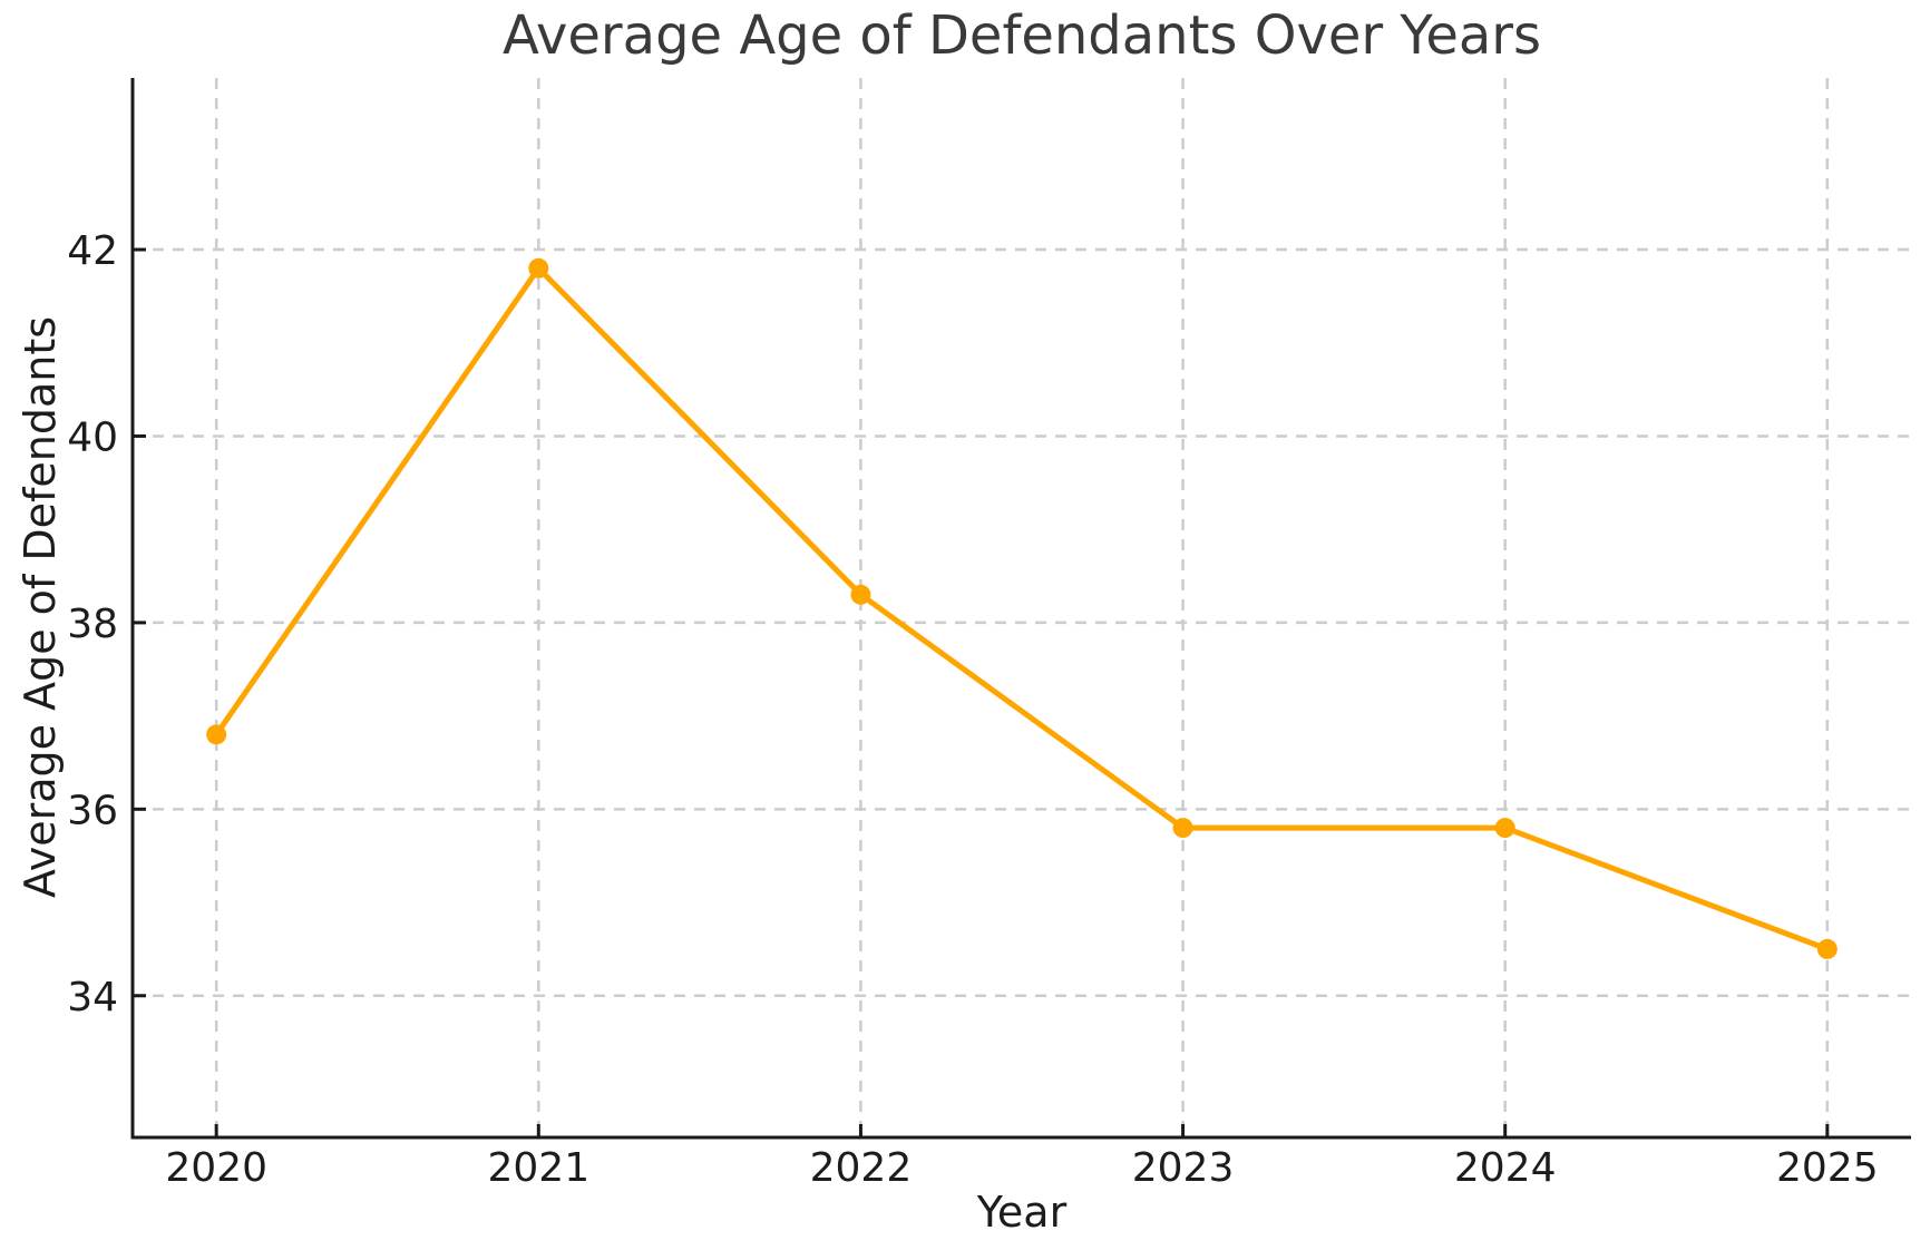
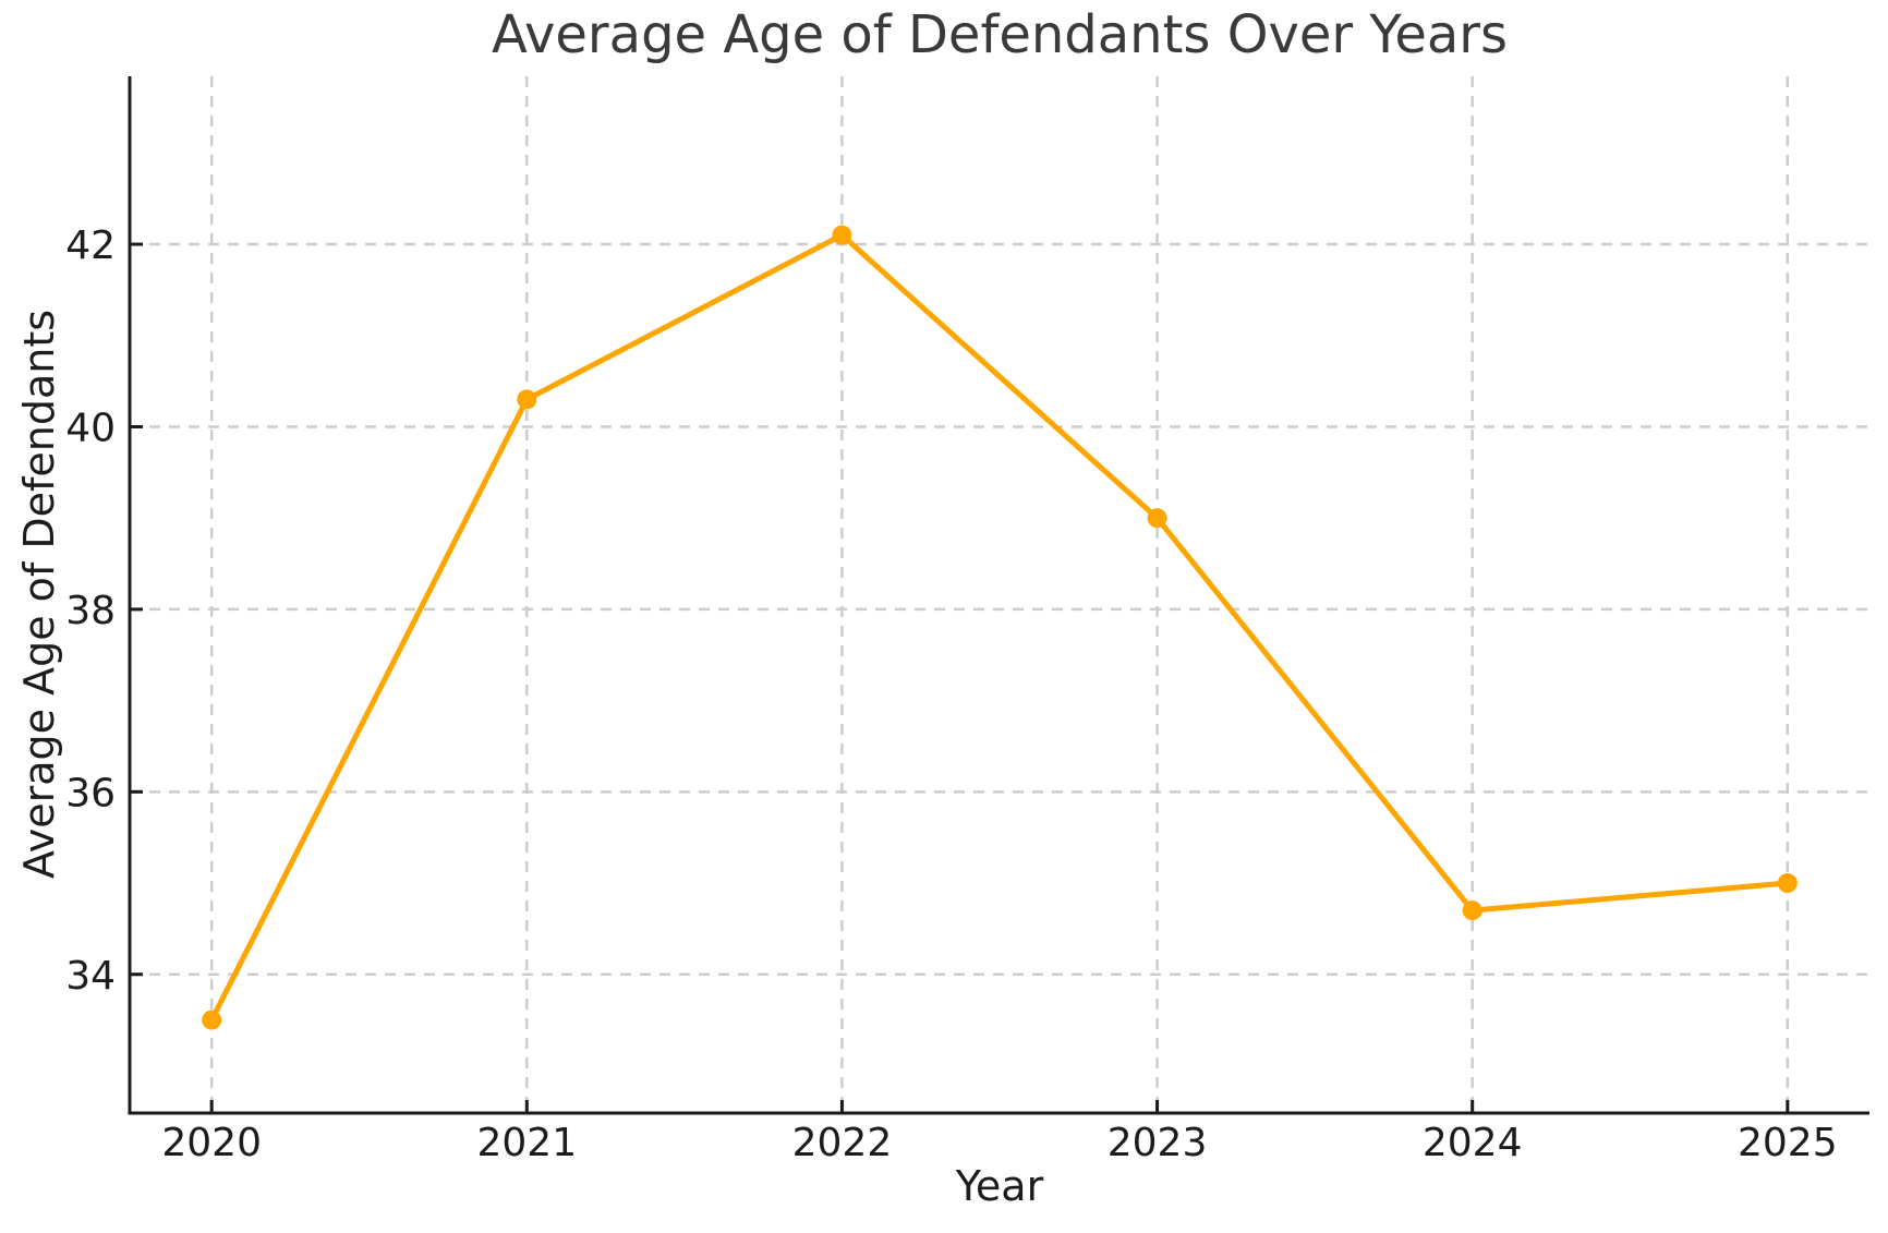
2020: 36.8 -> 33.5
2021: 41.8 -> 40.3
2022: 38.3 -> 42.1
2023: 35.8 -> 39.0
2024: 35.8 -> 34.7
2025: 34.5 -> 35.0
